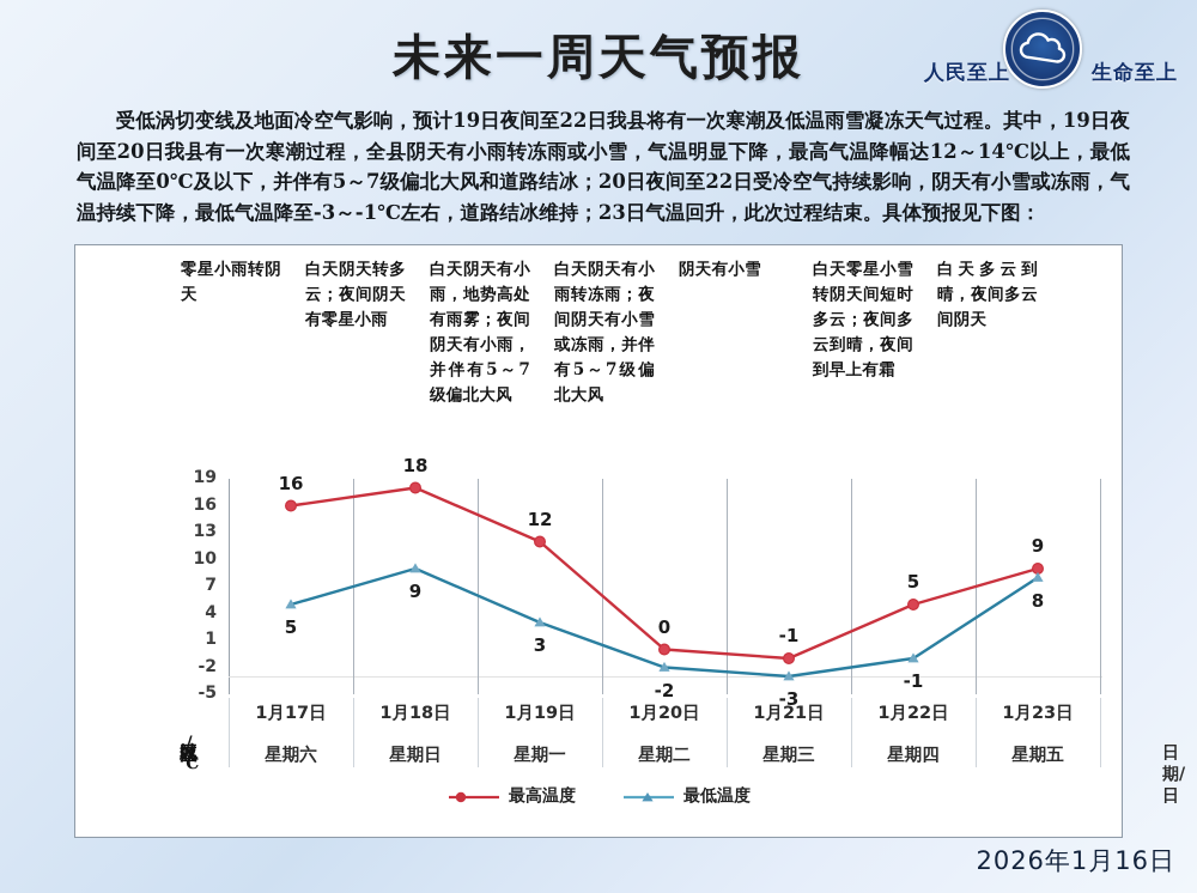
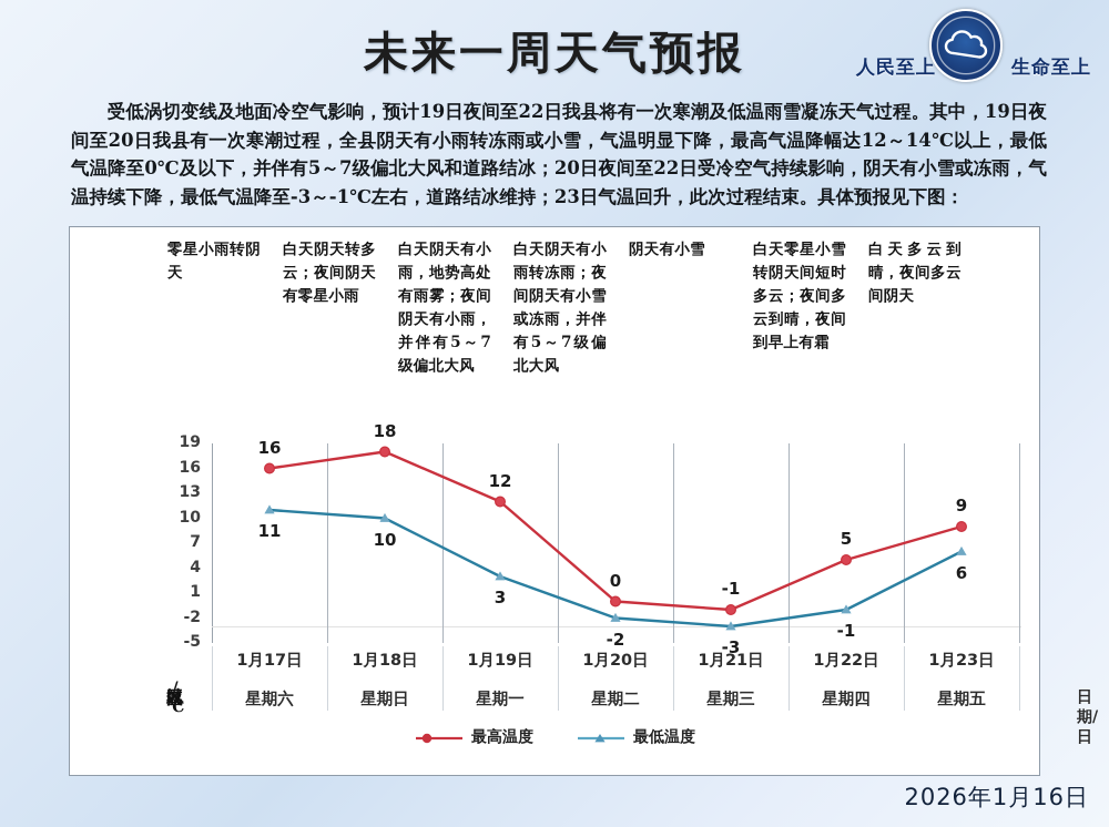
最低温度/1月17日: 5 -> 11
最低温度/1月18日: 9 -> 10
最低温度/1月23日: 8 -> 6
